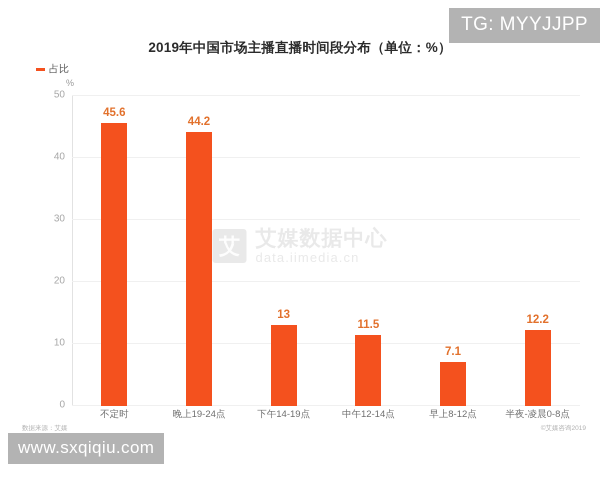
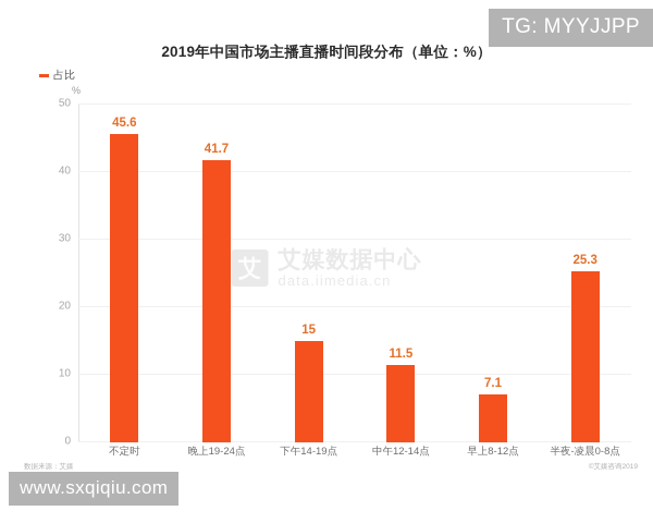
晚上19-24点: 44.2 -> 41.7
下午14-19点: 13 -> 15
半夜-凌晨0-8点: 12.2 -> 25.3
